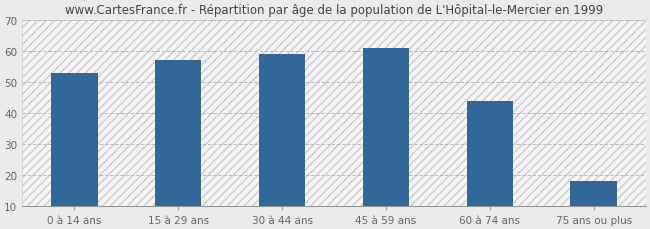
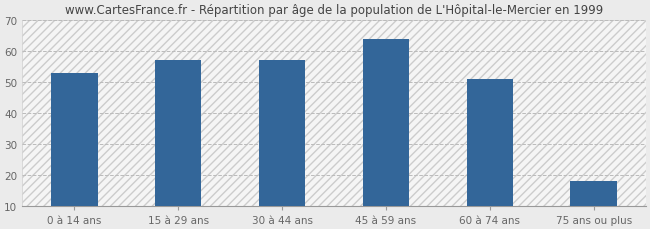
30 à 44 ans: 59 -> 57
45 à 59 ans: 61 -> 64
60 à 74 ans: 44 -> 51
